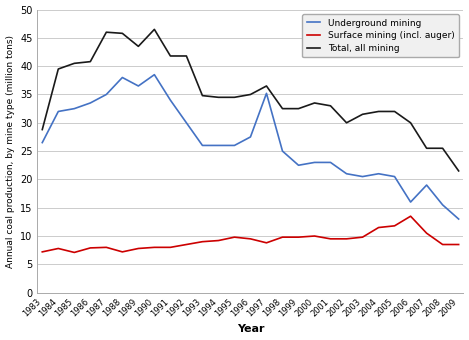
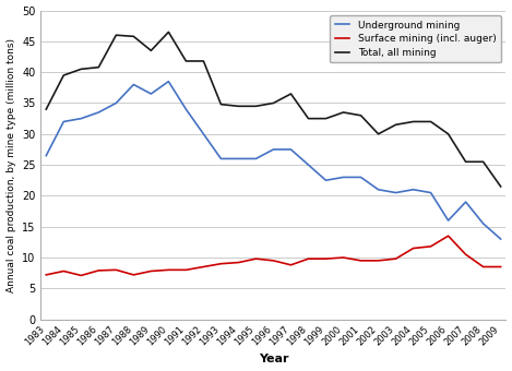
Total, all mining/1983: 28.8 -> 34.0
Underground mining/1997: 35.2 -> 27.5
